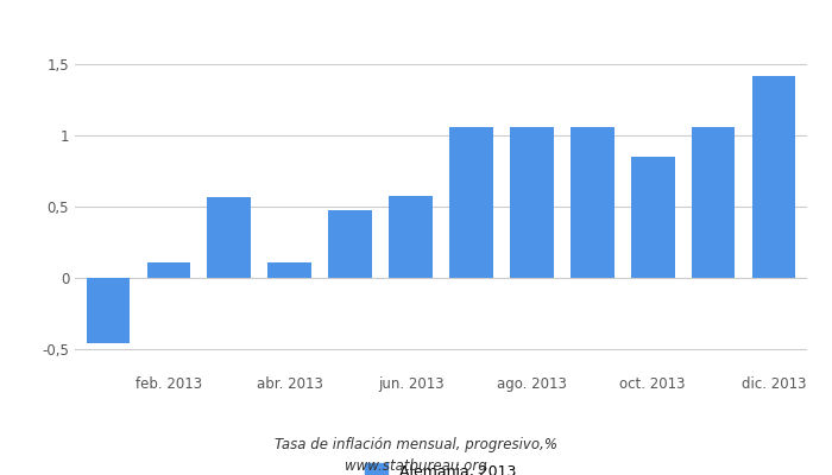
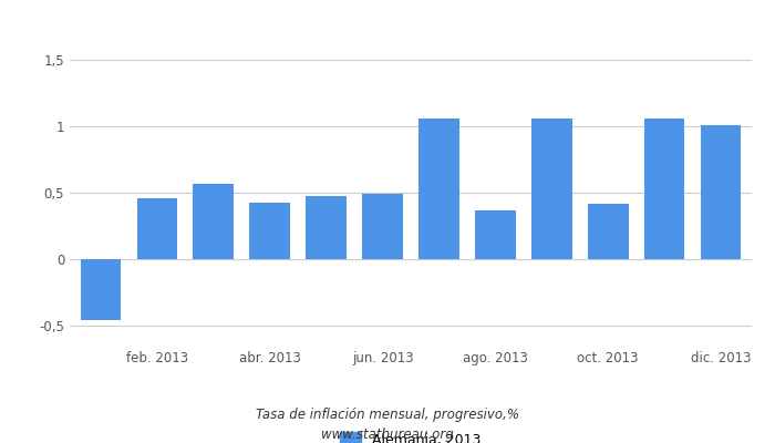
feb. 2013: 0,11 -> 0,46
abr. 2013: 0,11 -> 0,43
jun. 2013: 0,58 -> 0,49
ago. 2013: 1,06 -> 0,37
oct. 2013: 0,85 -> 0,42
dic. 2013: 1,42 -> 1,01
